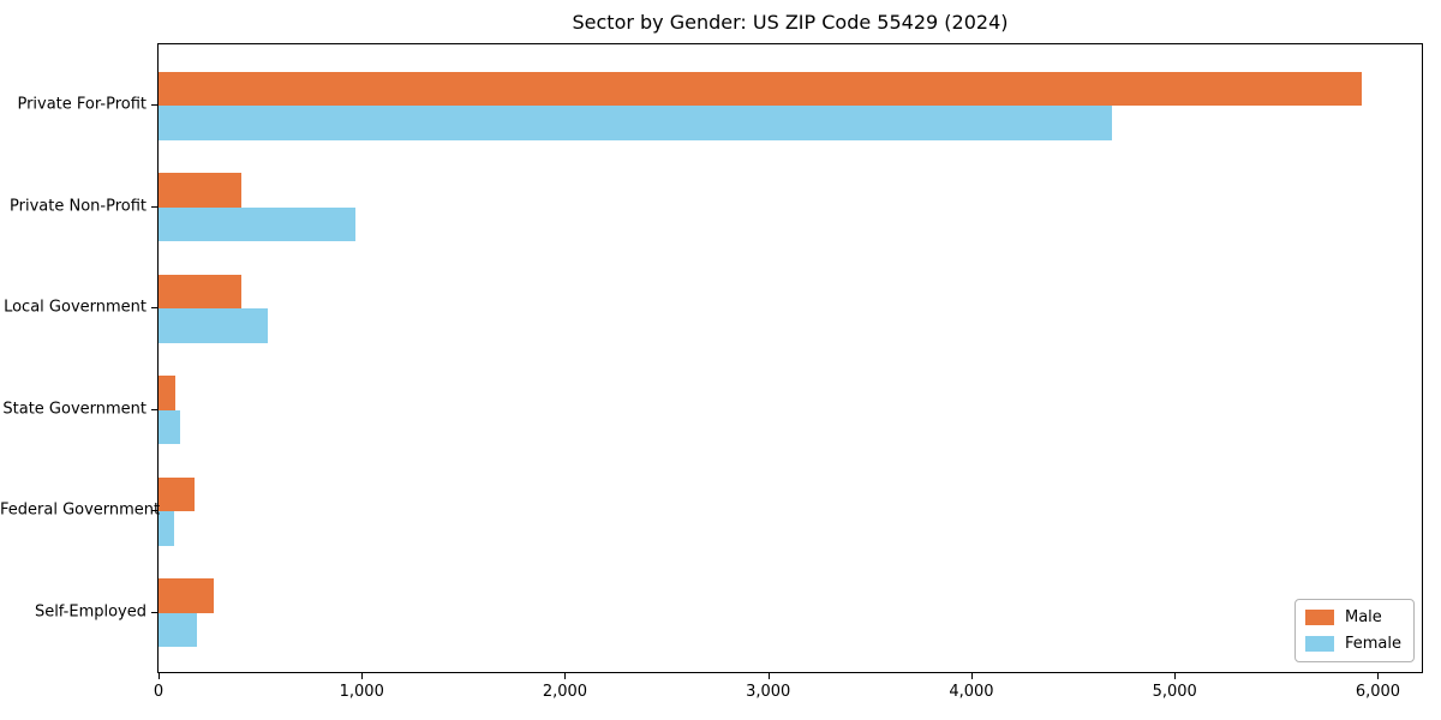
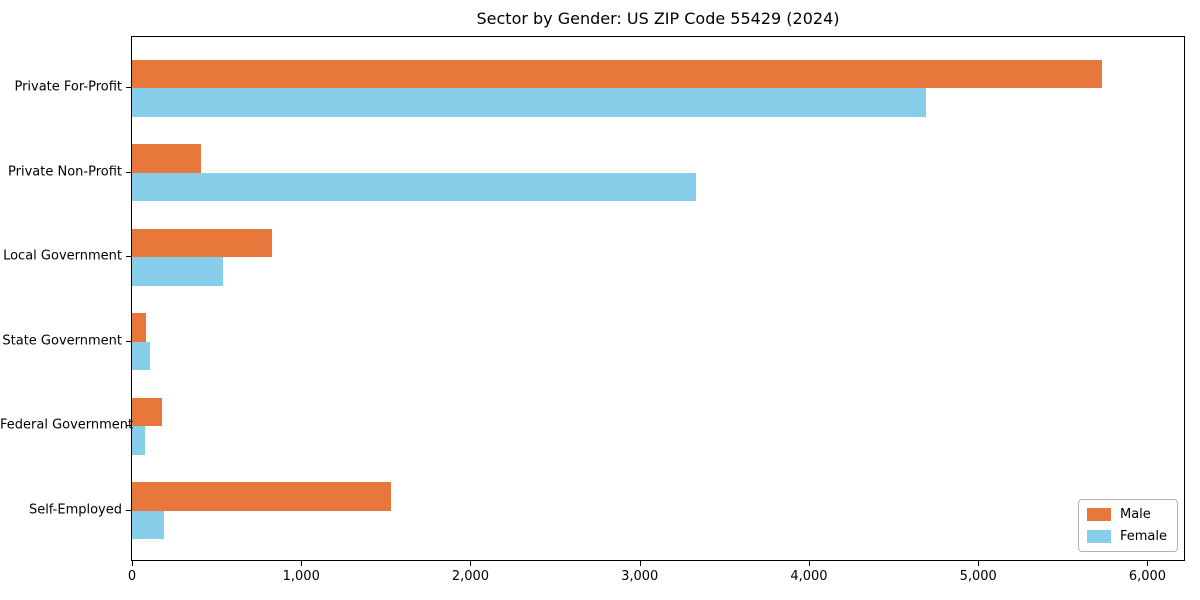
Male/Private For-Profit: 5920 -> 5730
Female/Private Non-Profit: 970 -> 3330
Male/Local Government: 410 -> 830
Male/Self-Employed: 270 -> 1530
